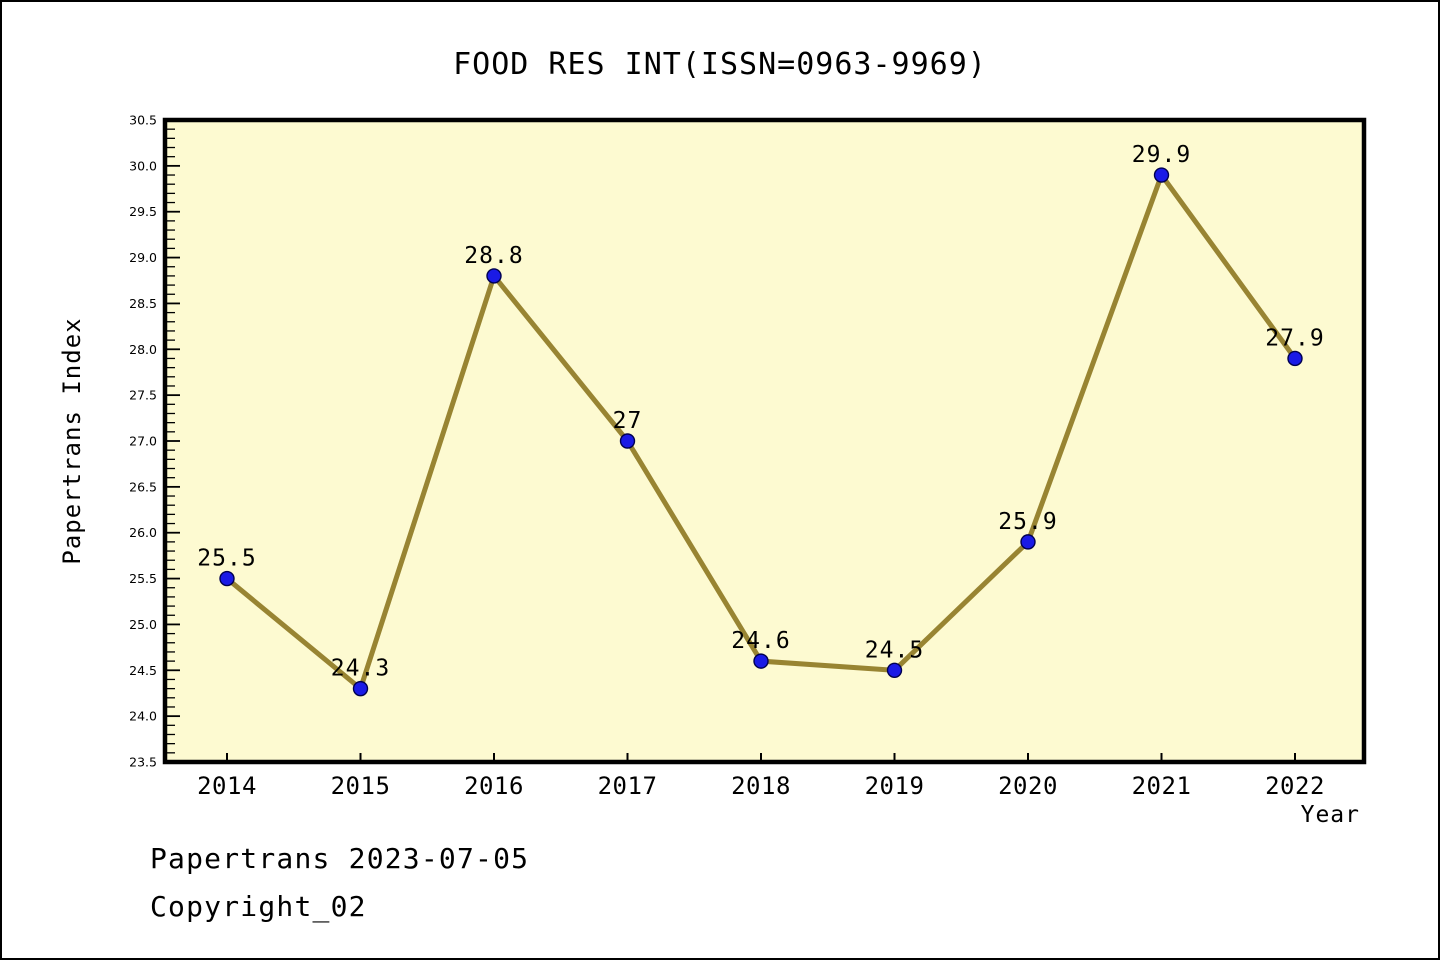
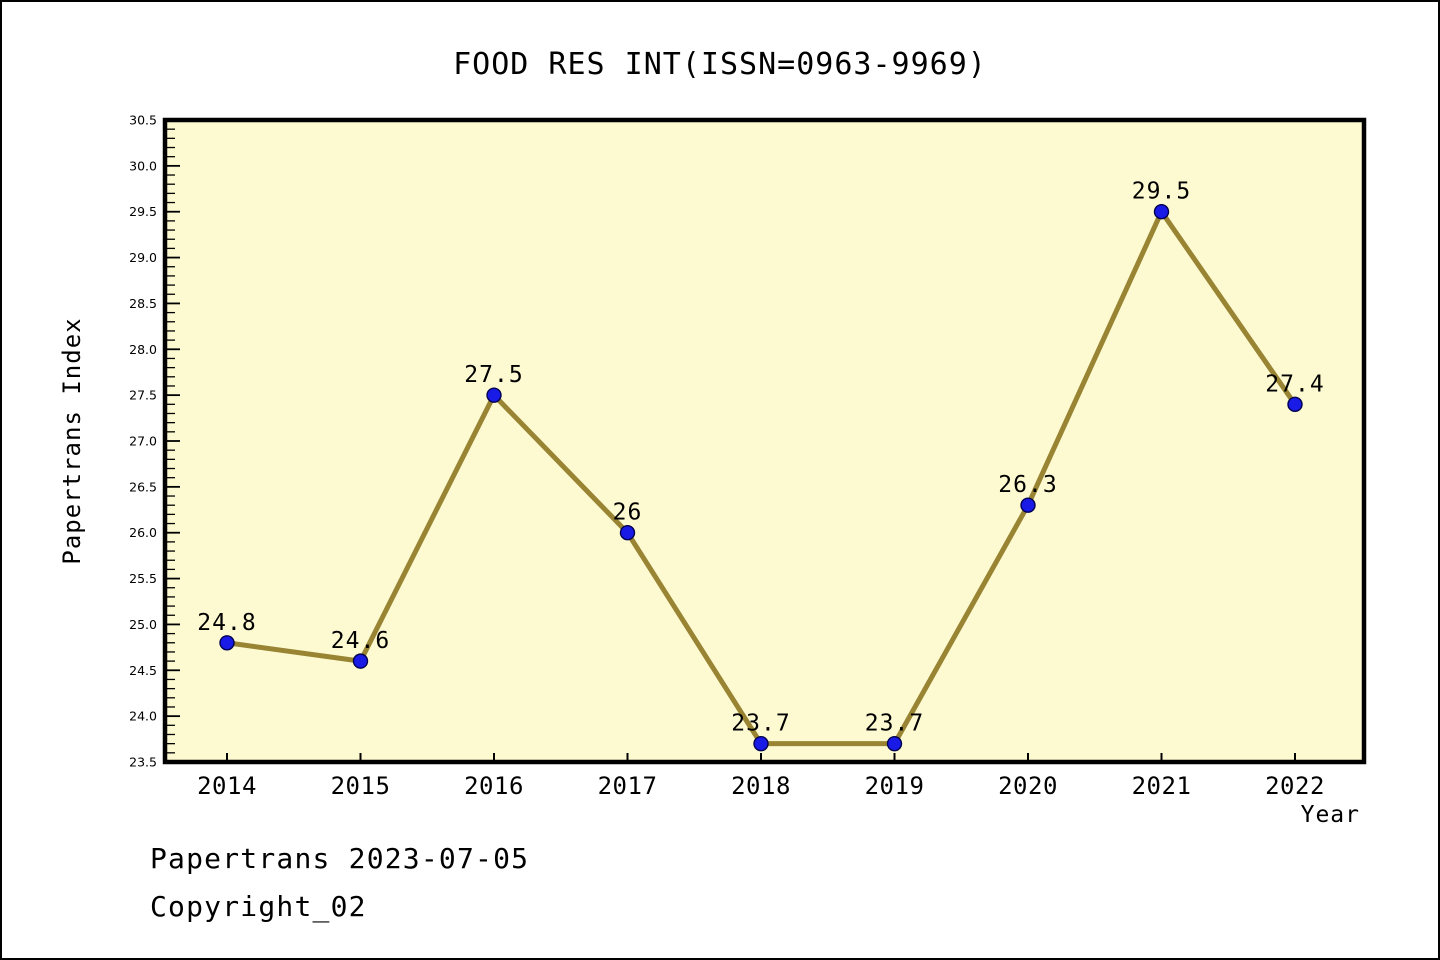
2014: 25.5 -> 24.8
2015: 24.3 -> 24.6
2016: 28.8 -> 27.5
2017: 27 -> 26
2018: 24.6 -> 23.7
2019: 24.5 -> 23.7
2020: 25.9 -> 26.3
2021: 29.9 -> 29.5
2022: 27.9 -> 27.4
